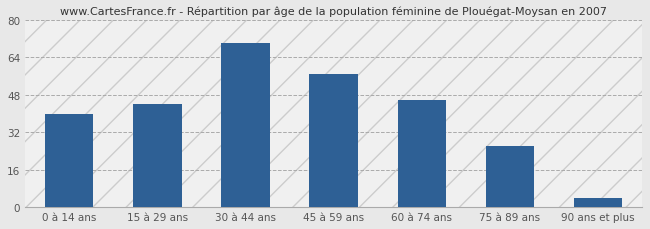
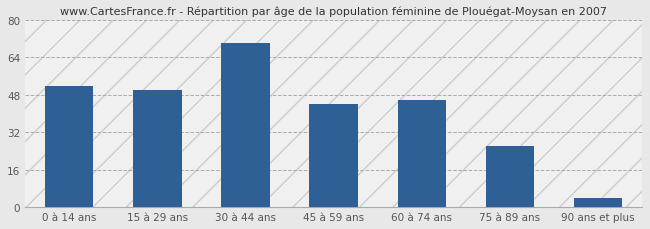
0 à 14 ans: 40 -> 52
15 à 29 ans: 44 -> 50
45 à 59 ans: 57 -> 44
